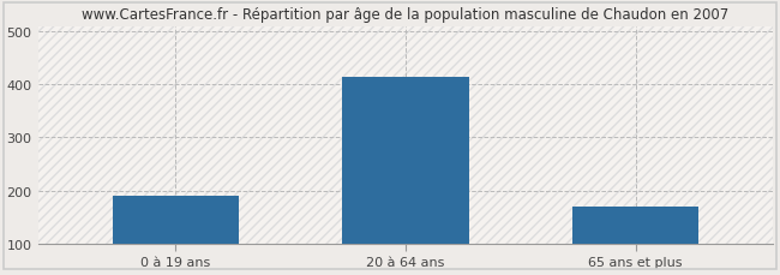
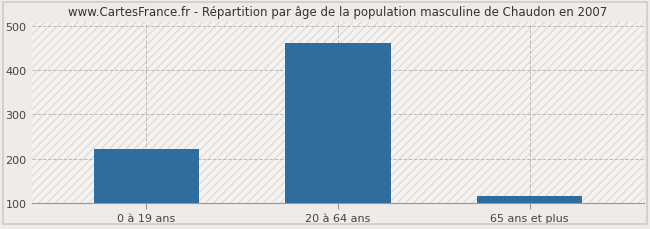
0 à 19 ans: 190 -> 222
20 à 64 ans: 415 -> 462
65 ans et plus: 170 -> 115
